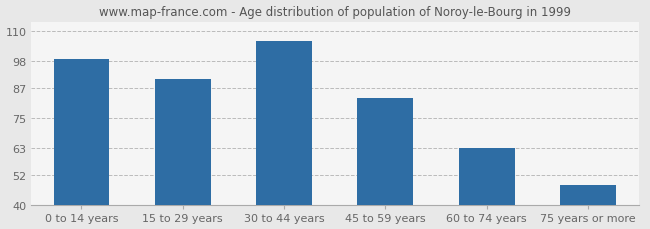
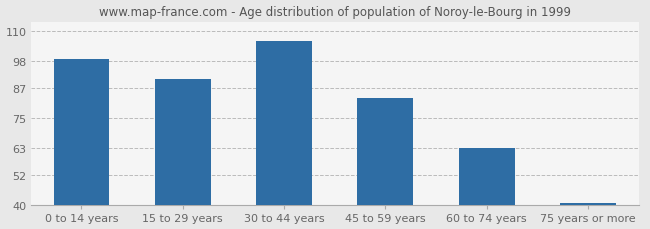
75 years or more: 48 -> 41
